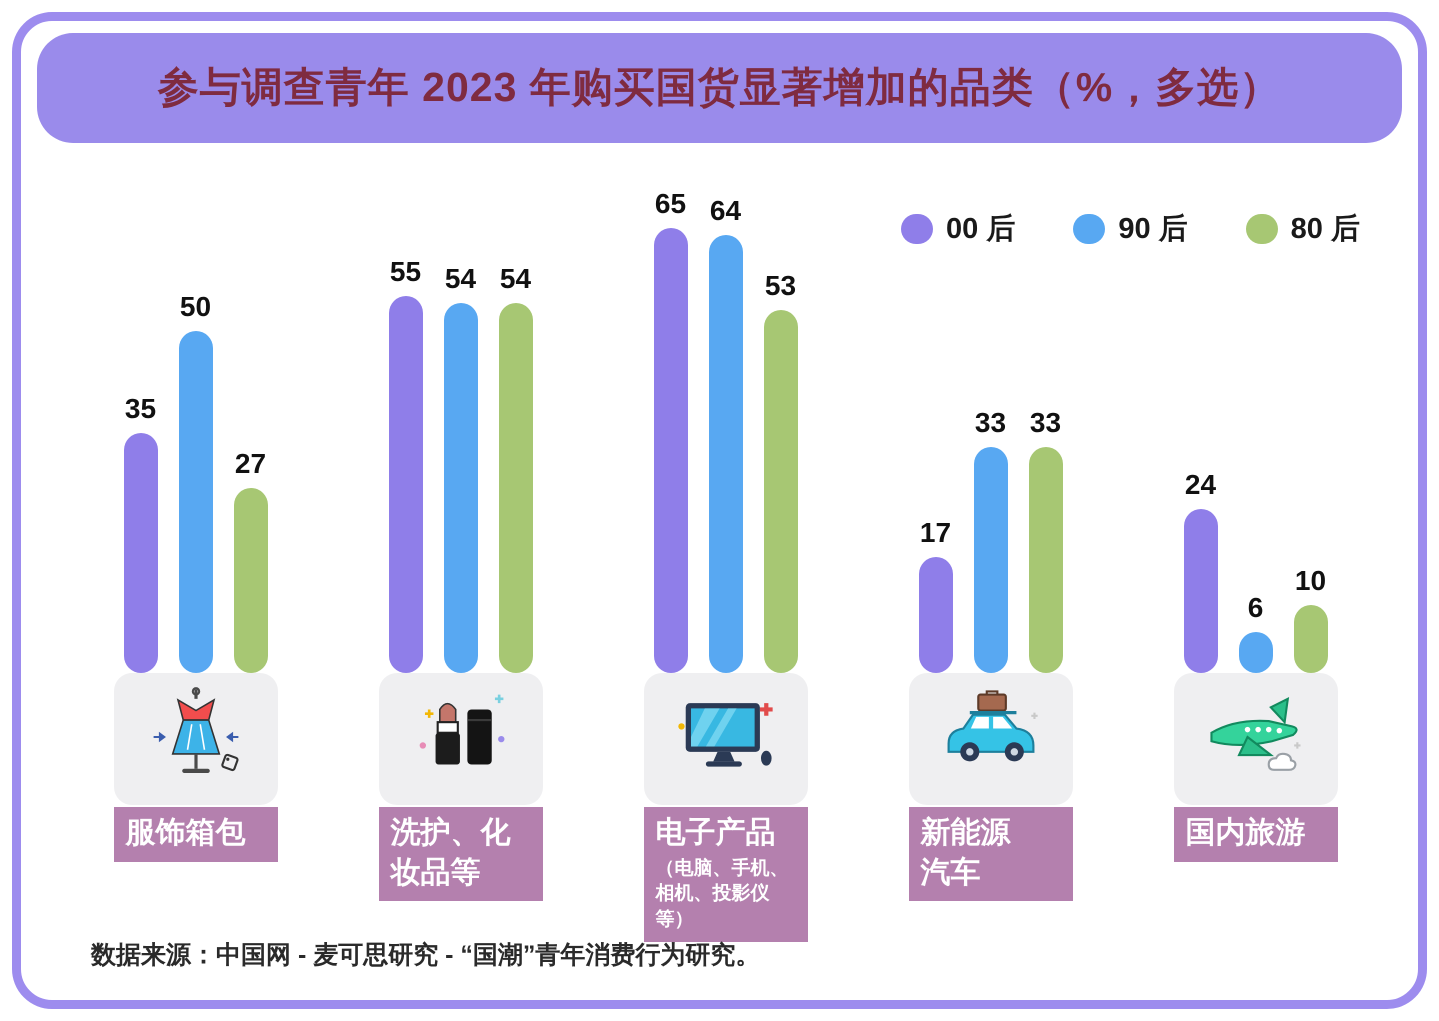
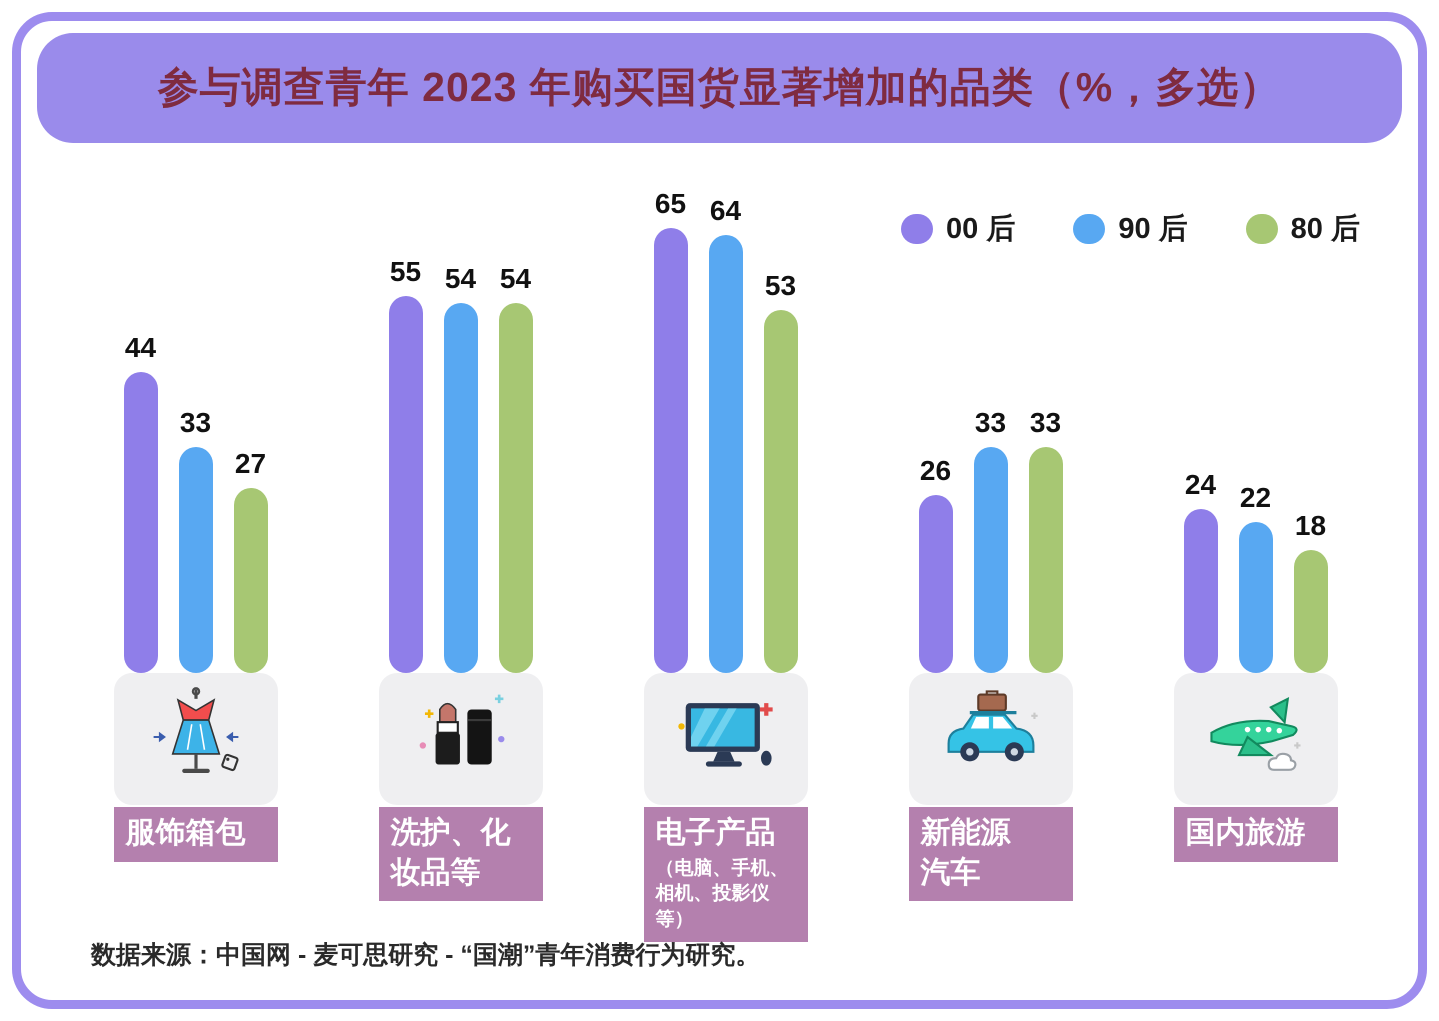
00 后/服饰箱包: 35 -> 44
90 后/服饰箱包: 50 -> 33
00 后/新能源汽车: 17 -> 26
90 后/国内旅游: 6 -> 22
80 后/国内旅游: 10 -> 18
